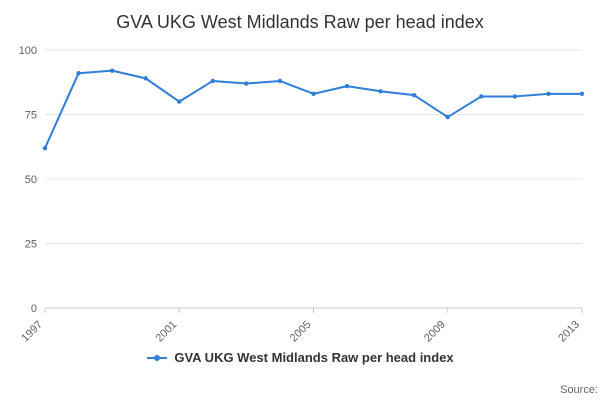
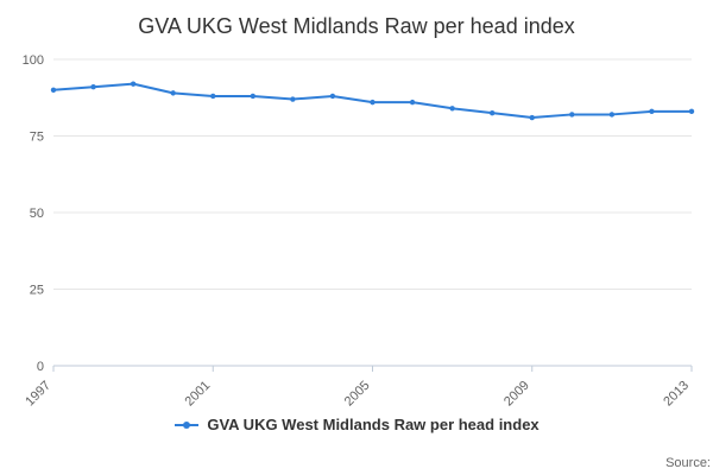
1997: 62 -> 90
2001: 80 -> 88
2005: 83 -> 86
2009: 74 -> 81
